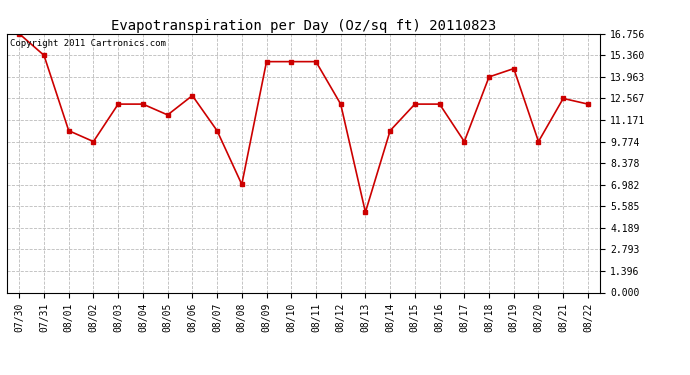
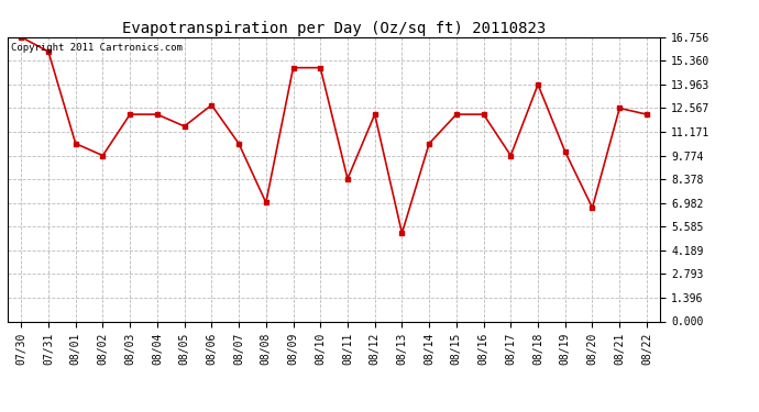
07/31: 15.4 -> 15.9
08/11: 14.9 -> 8.4
08/19: 14.5 -> 10.0
08/20: 9.8 -> 6.7
